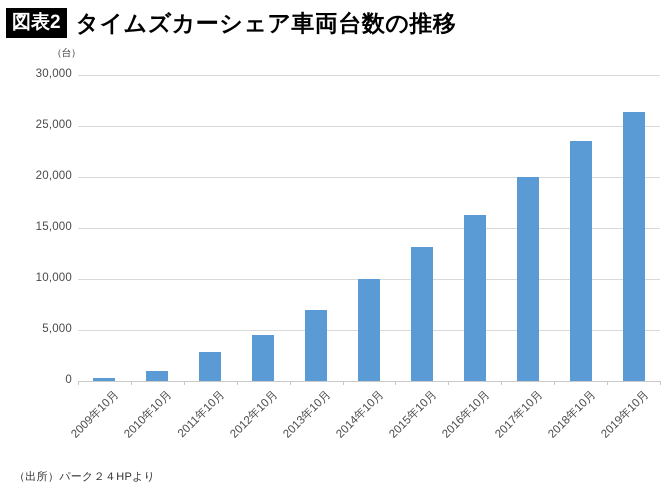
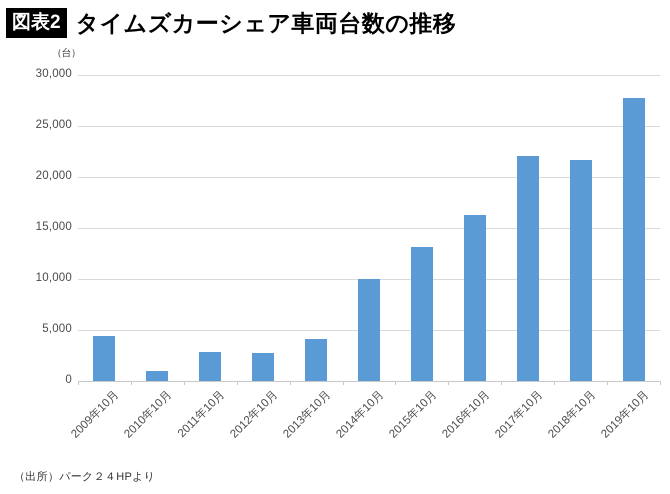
2009年10月: 300 -> 4400
2012年10月: 4500 -> 2700
2013年10月: 7000 -> 4100
2017年10月: 20000 -> 22100
2018年10月: 23500 -> 21700
2019年10月: 26400 -> 27700
